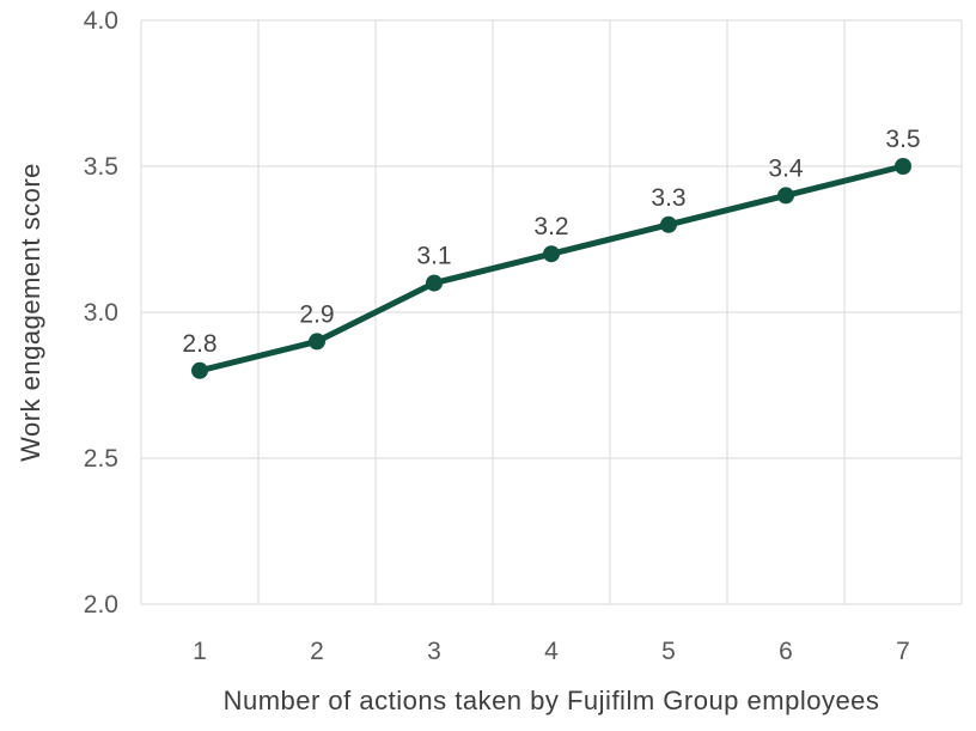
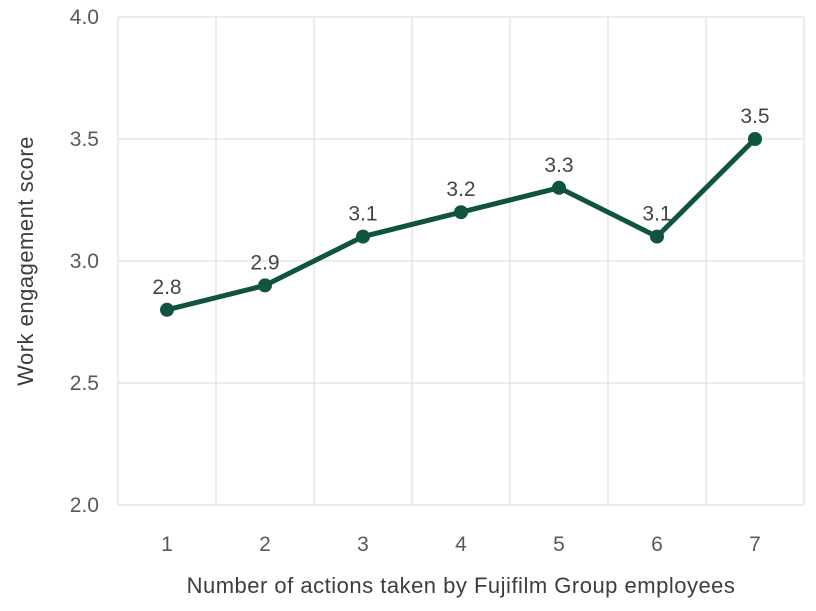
6: 3.4 -> 3.1
